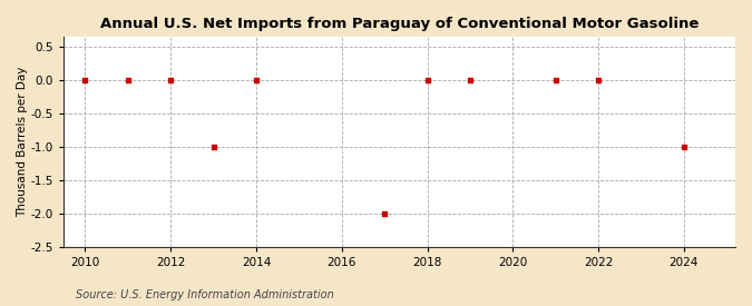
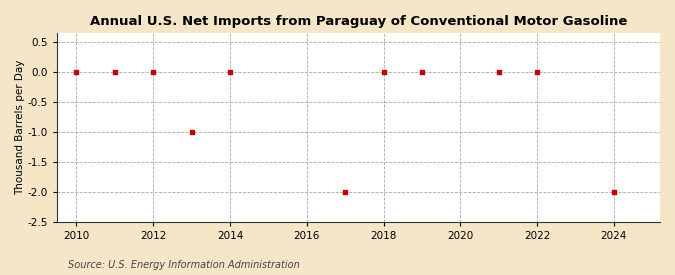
2024: -1 -> -2
